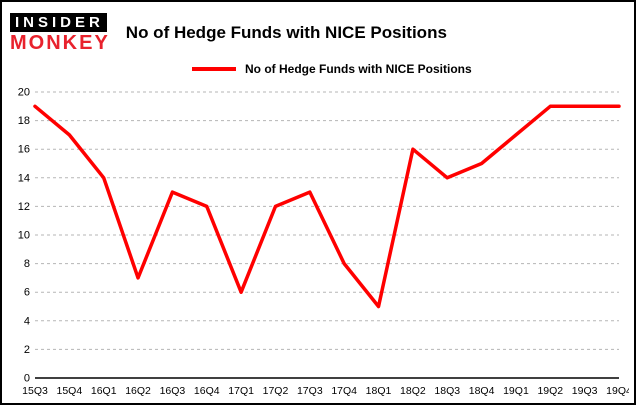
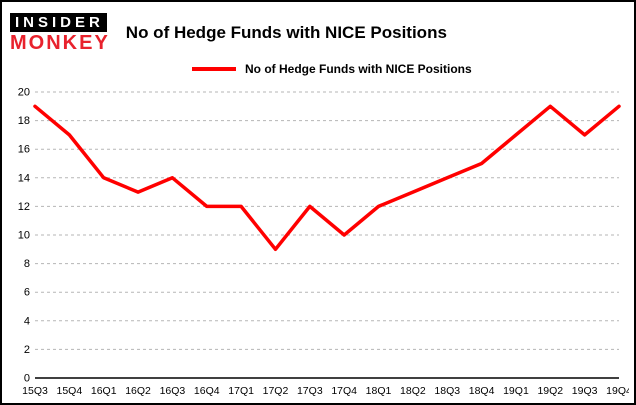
16Q2: 7 -> 13
16Q3: 13 -> 14
17Q1: 6 -> 12
17Q2: 12 -> 9
17Q3: 13 -> 12
17Q4: 8 -> 10
18Q1: 5 -> 12
18Q2: 16 -> 13
19Q3: 19 -> 17
